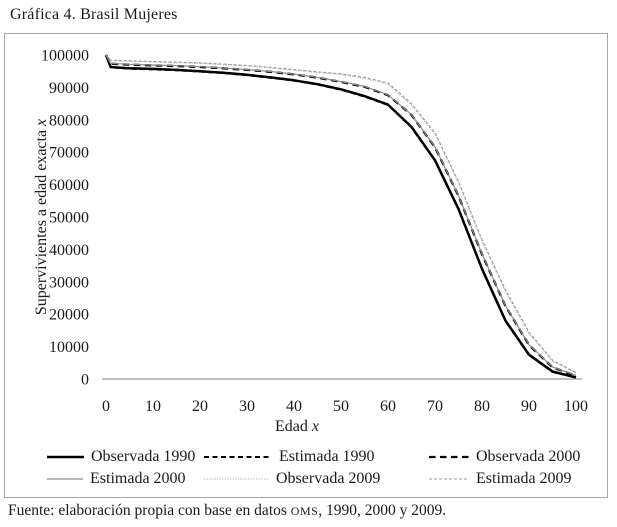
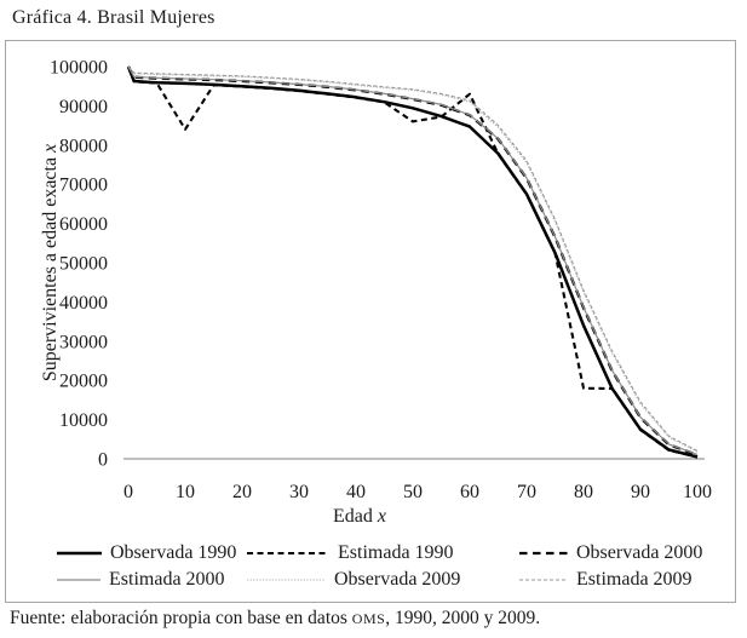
Estimada 1990/10: 96000 -> 84000
Estimada 1990/50: 89000 -> 86000
Estimada 1990/60: 85000 -> 93000
Estimada 1990/80: 34000 -> 18000
